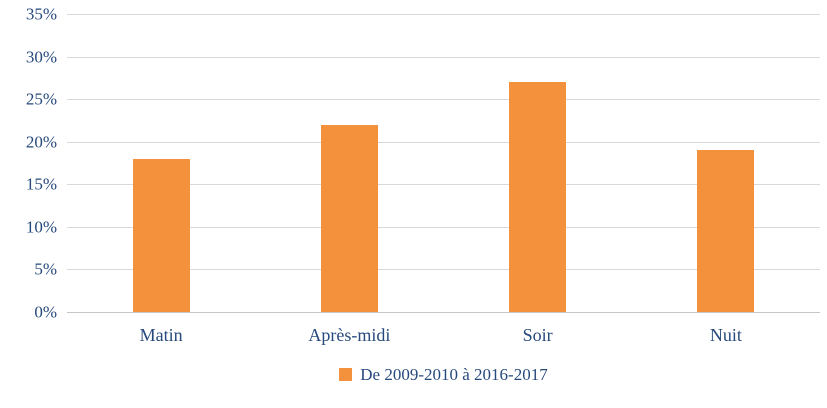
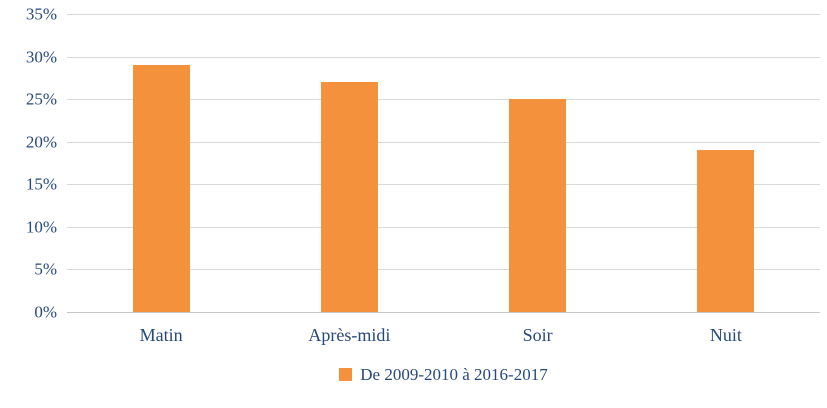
Matin: 18% -> 29%
Après-midi: 22% -> 27%
Soir: 27% -> 25%
